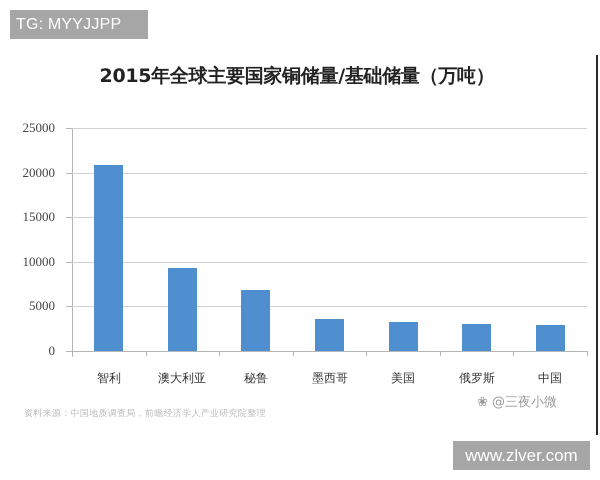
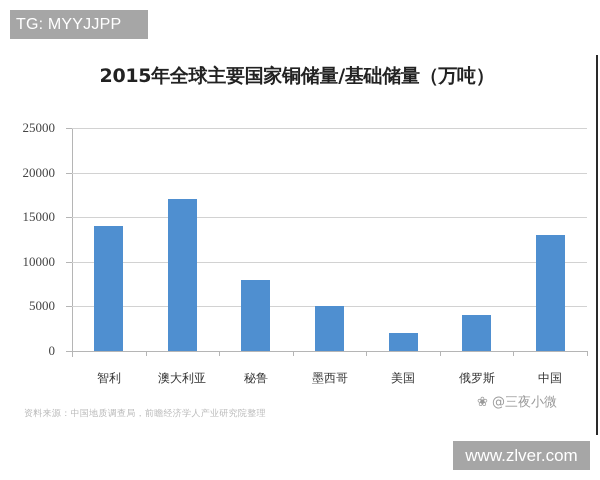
智利: 21000 -> 14000
澳大利亚: 9000 -> 17000
秘鲁: 7000 -> 8000
墨西哥: 4000 -> 5000
美国: 3000 -> 2000
俄罗斯: 3000 -> 4000
中国: 3000 -> 13000
